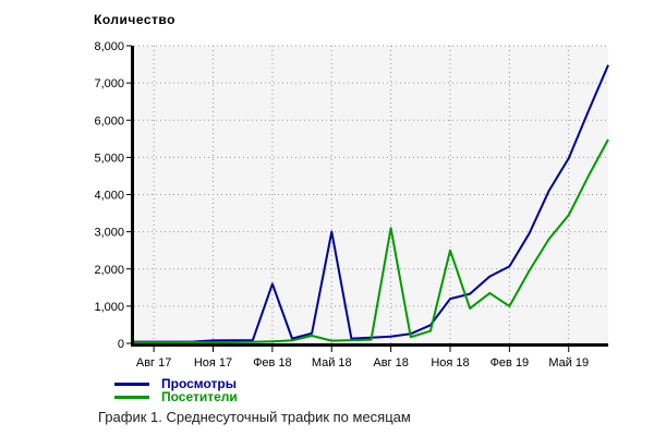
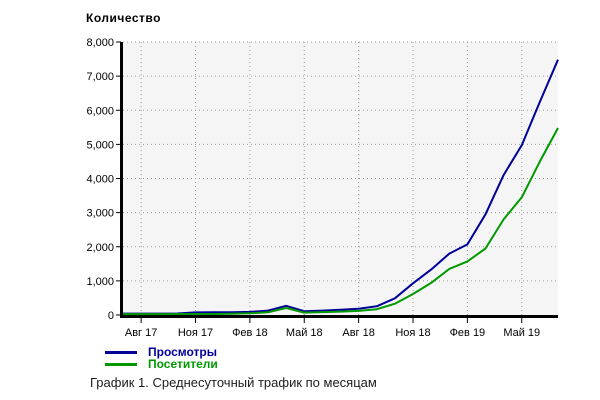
Просмотры/Фев 18: 1600 -> 100
Просмотры/Май 18: 3000 -> 100
Посетители/Авг 18: 3100 -> 100
Просмотры/Ноя 18: 1200 -> 900
Посетители/Ноя 18: 2500 -> 600
Посетители/Фев 19: 1000 -> 1600
